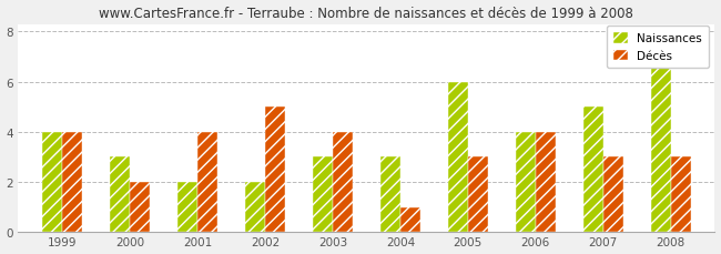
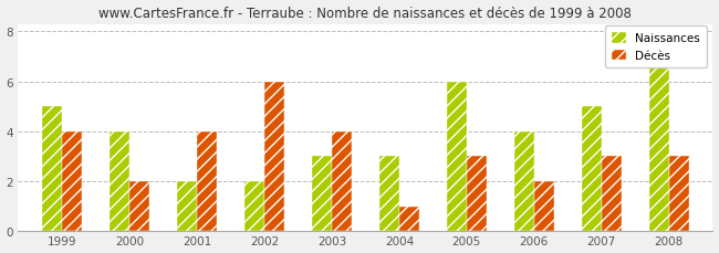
Naissances/1999: 4 -> 5
Naissances/2000: 3 -> 4
Décès/2002: 5 -> 6
Décès/2006: 4 -> 2
